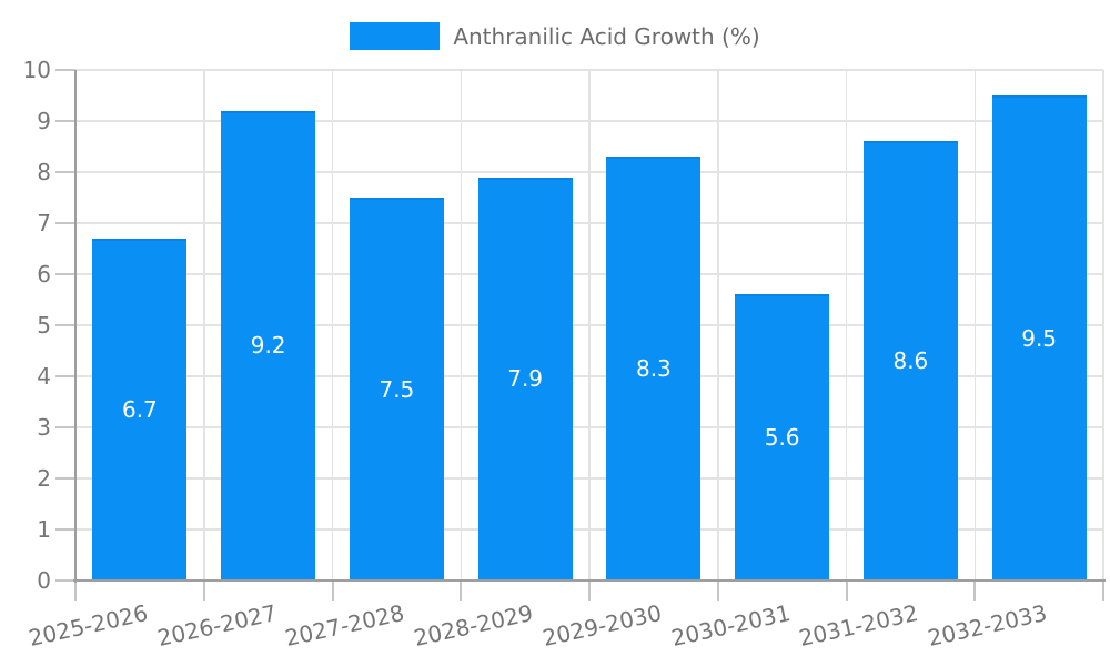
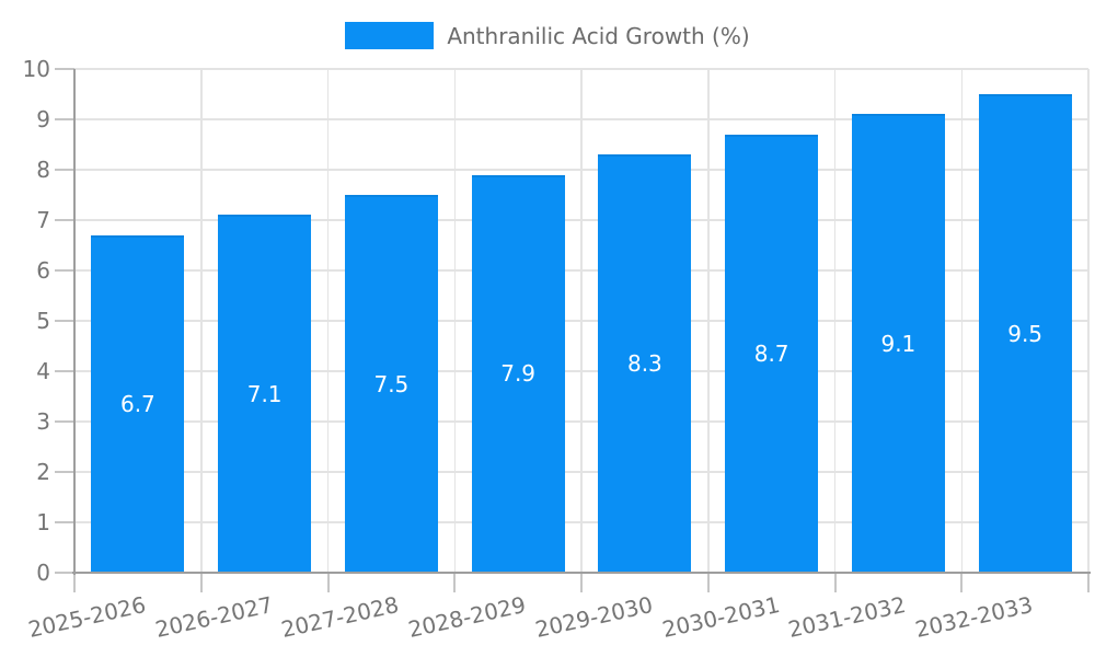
2026-2027: 9.2 -> 7.1
2030-2031: 5.6 -> 8.7
2031-2032: 8.6 -> 9.1
